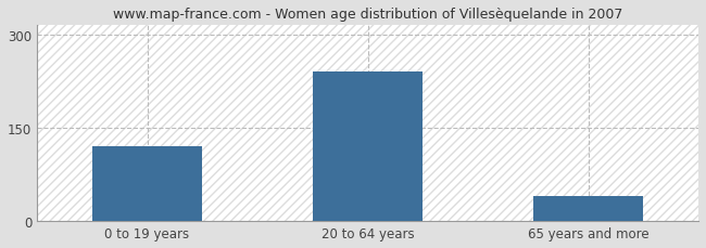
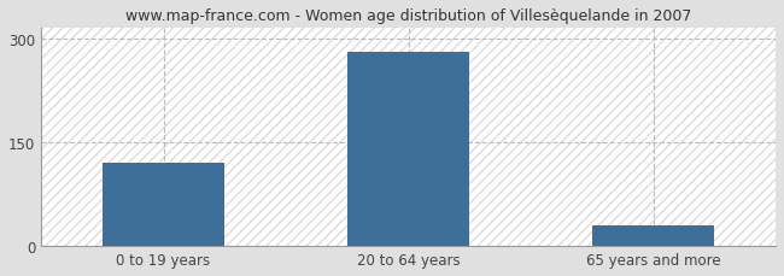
20 to 64 years: 240 -> 280
65 years and more: 40 -> 30
